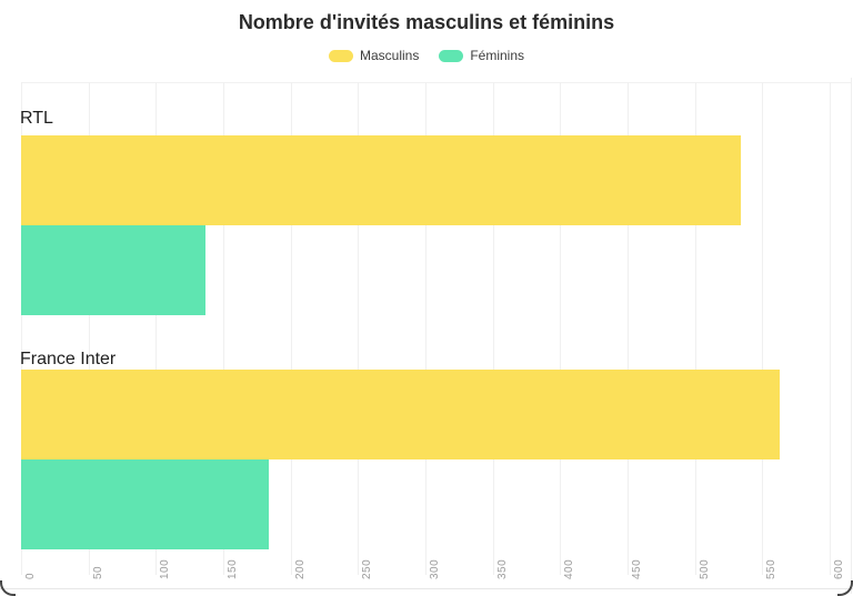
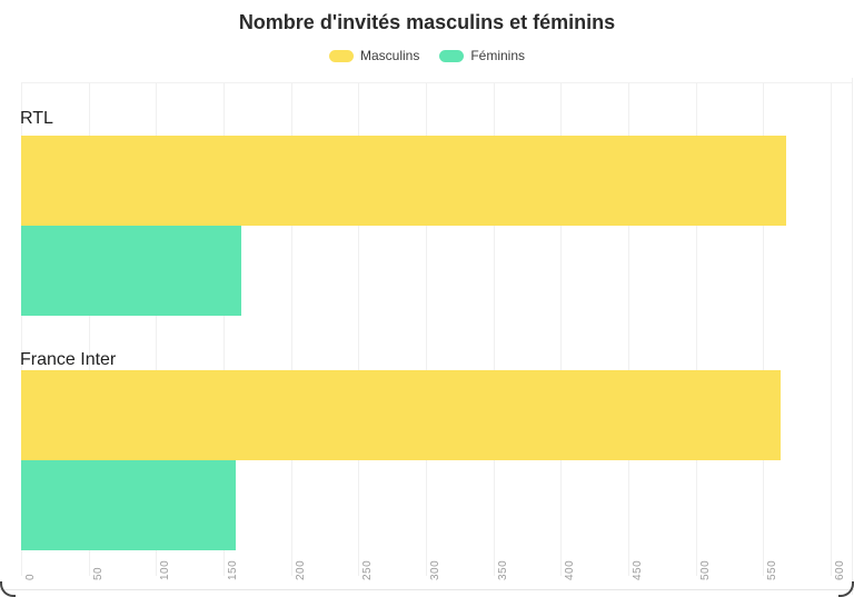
Masculins/RTL: 534 -> 567
Féminins/RTL: 137 -> 163
Féminins/France Inter: 184 -> 159
